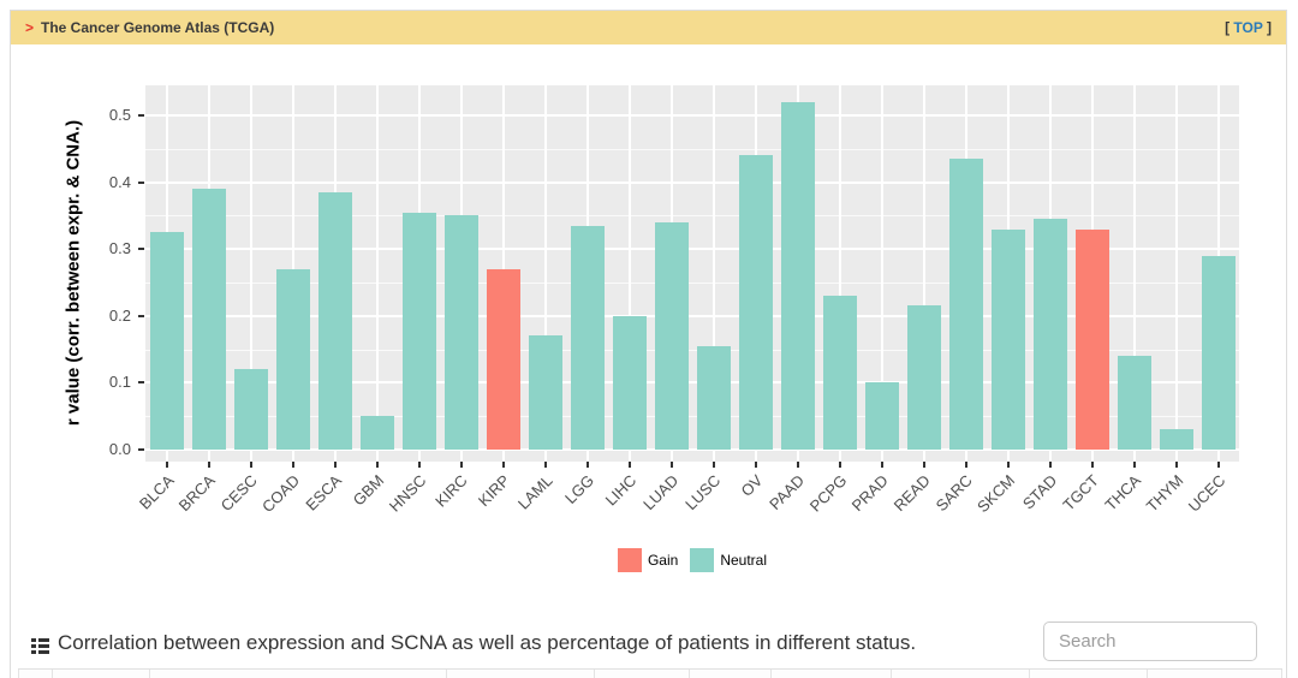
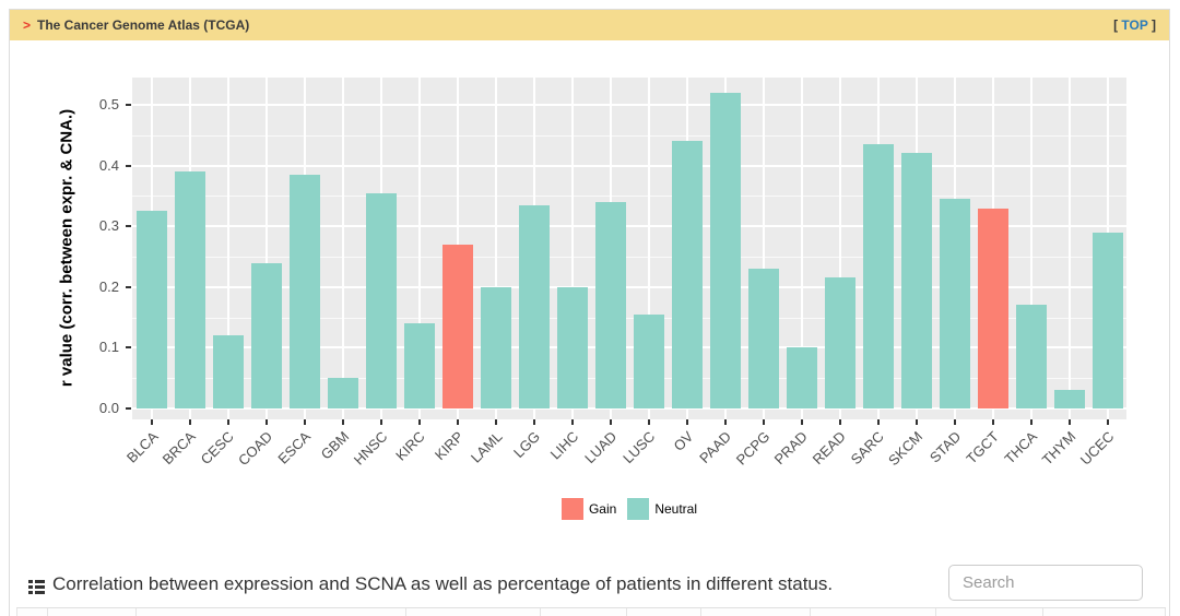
COAD: 0.27 -> 0.24
KIRC: 0.35 -> 0.14
LAML: 0.17 -> 0.20
SKCM: 0.33 -> 0.42
THCA: 0.14 -> 0.17
